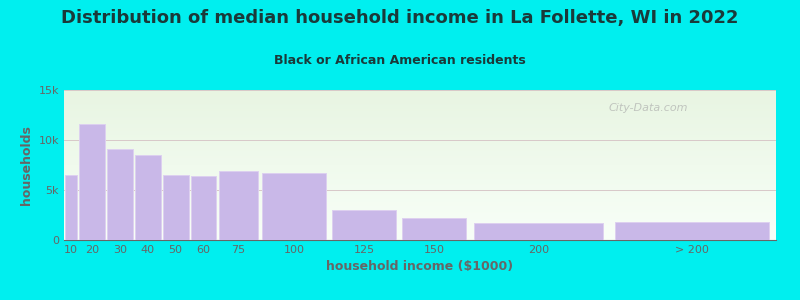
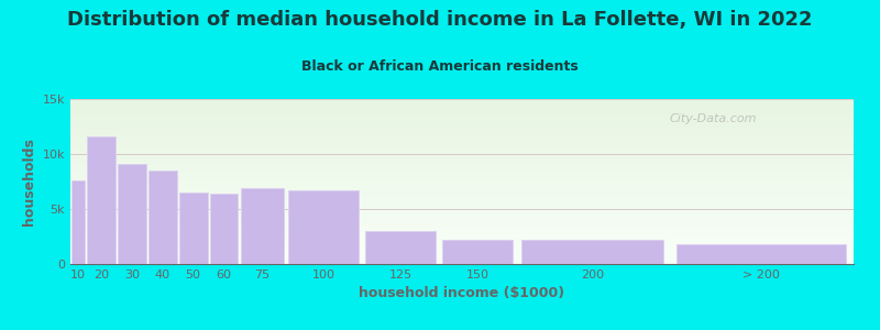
10: 6.5k -> 7.6k
200: 1.7k -> 2.2k
